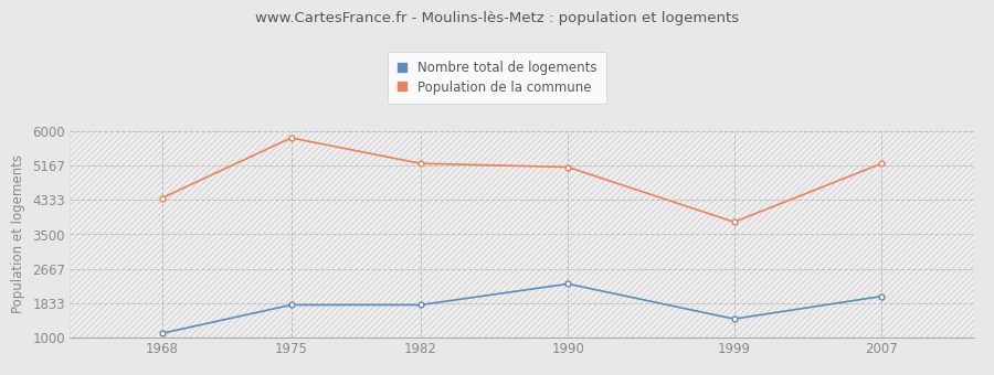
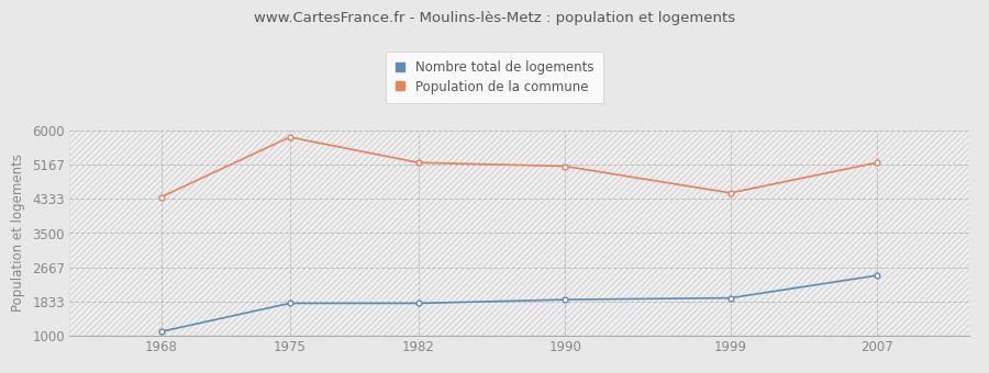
Nombre total de logements/1990: 2300 -> 1880
Nombre total de logements/1999: 1450 -> 1920
Population de la commune/1999: 3800 -> 4480
Nombre total de logements/2007: 2000 -> 2470
